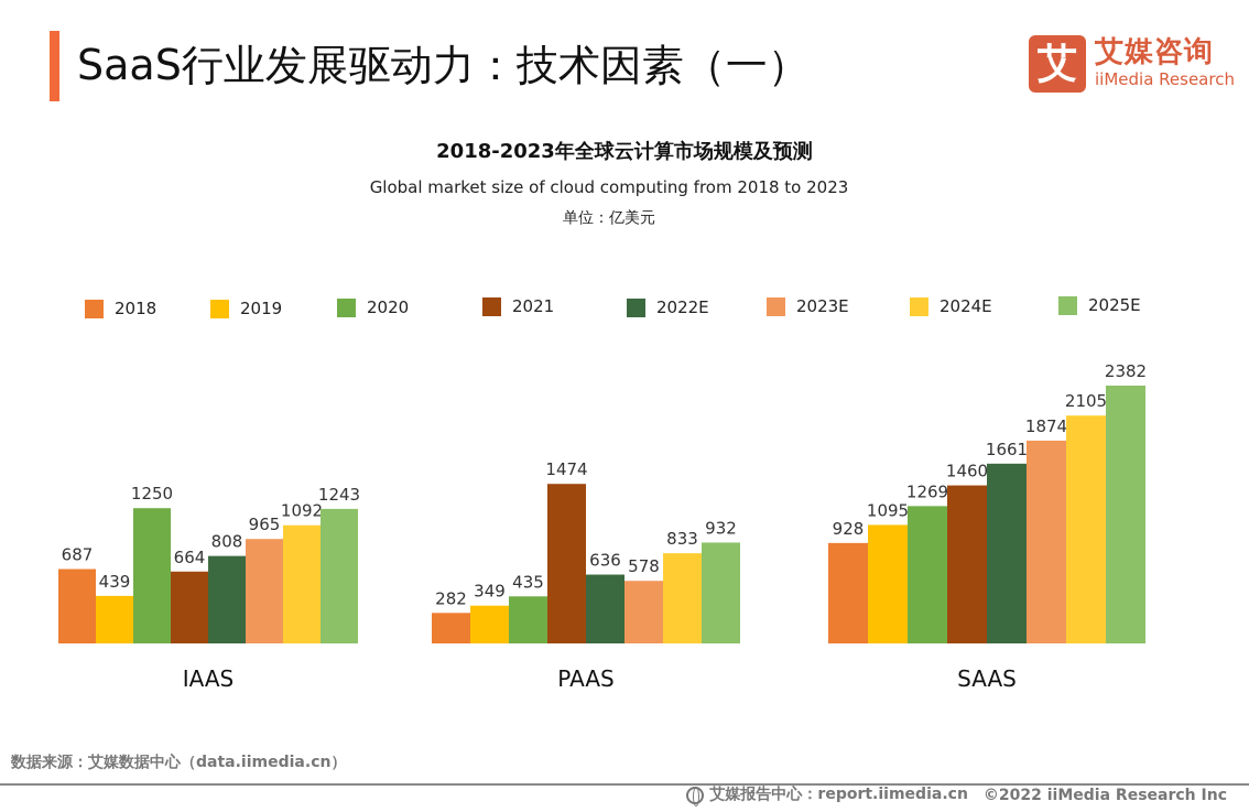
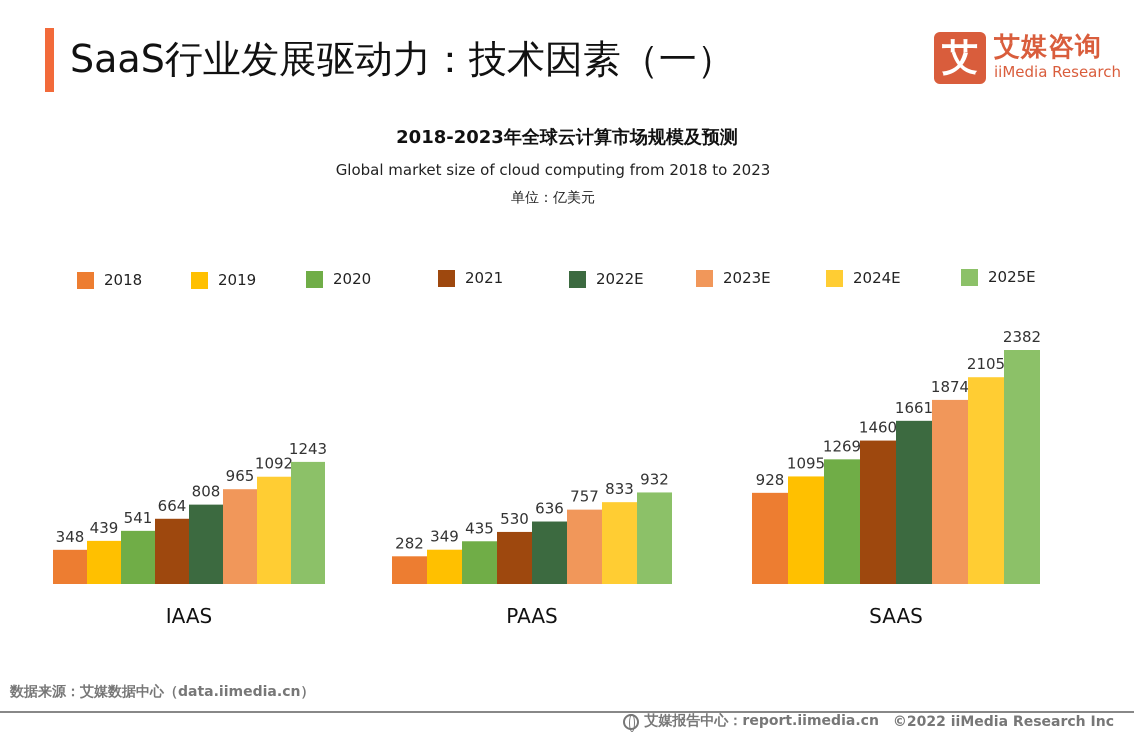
2018/IAAS: 687 -> 348
2020/IAAS: 1250 -> 541
2021/PAAS: 1474 -> 530
2023E/PAAS: 578 -> 757
